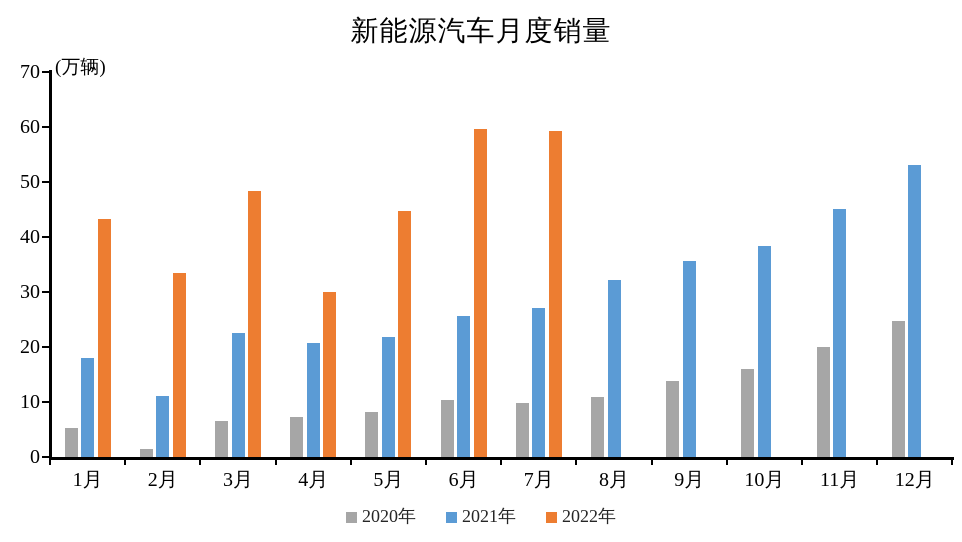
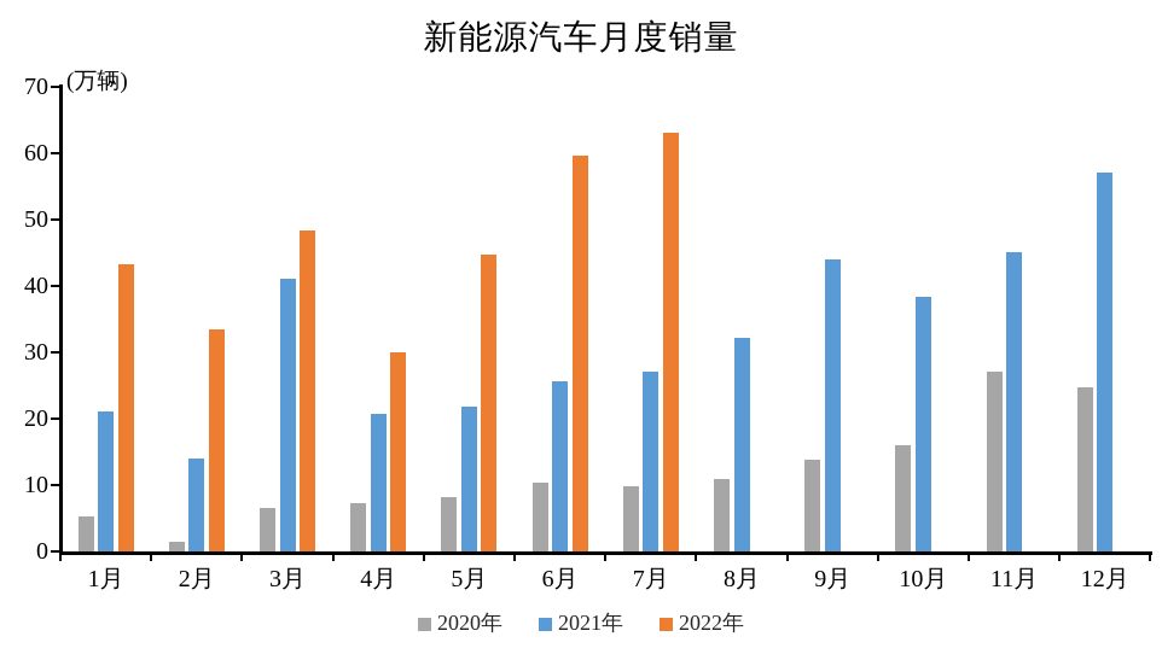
2021年/1月: 18 -> 21
2021年/2月: 11 -> 14
2021年/3月: 23 -> 41
2022年/7月: 59 -> 63
2021年/9月: 36 -> 44
2020年/11月: 20 -> 27
2021年/12月: 53 -> 57
